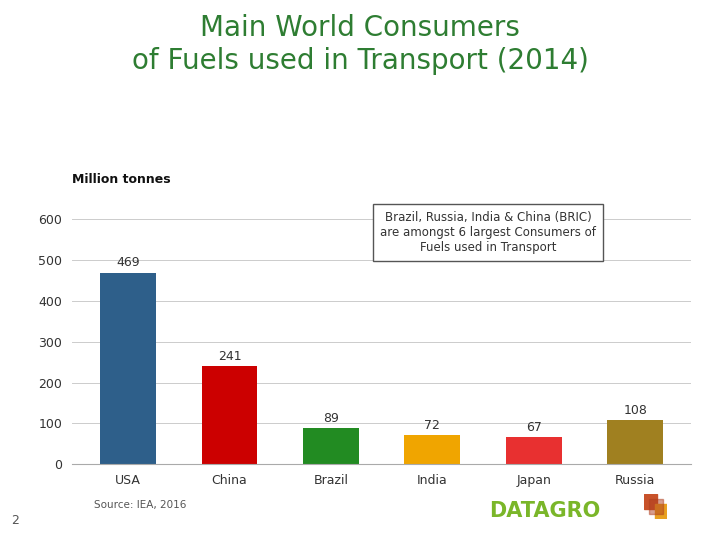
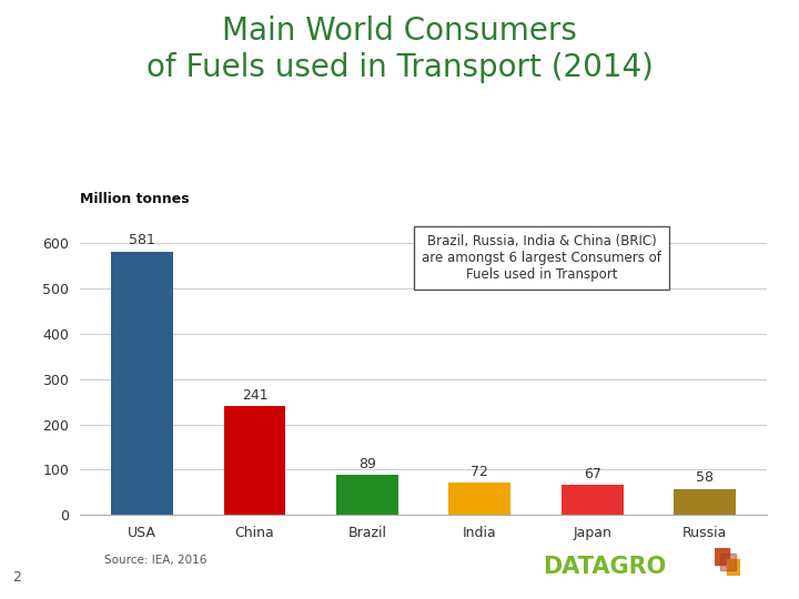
USA: 469 -> 581
Russia: 108 -> 58
